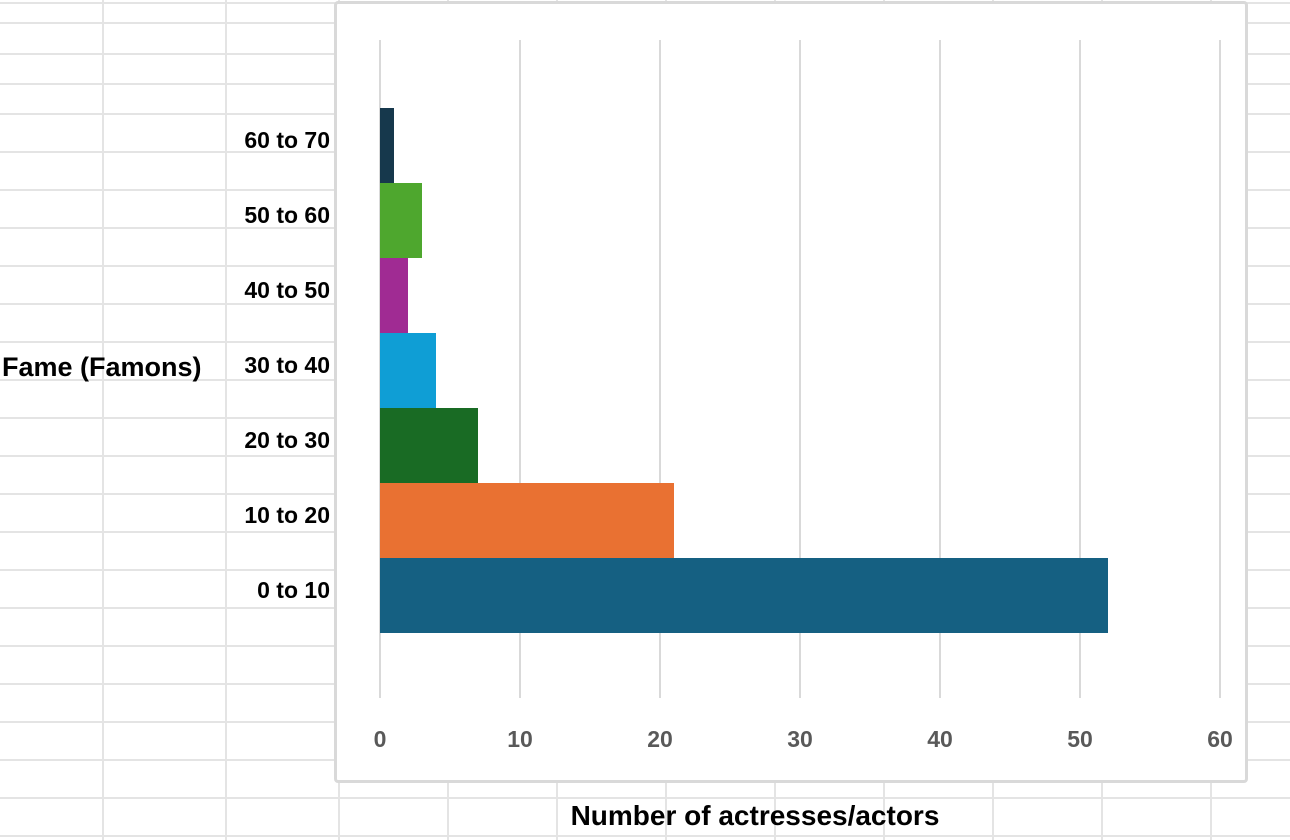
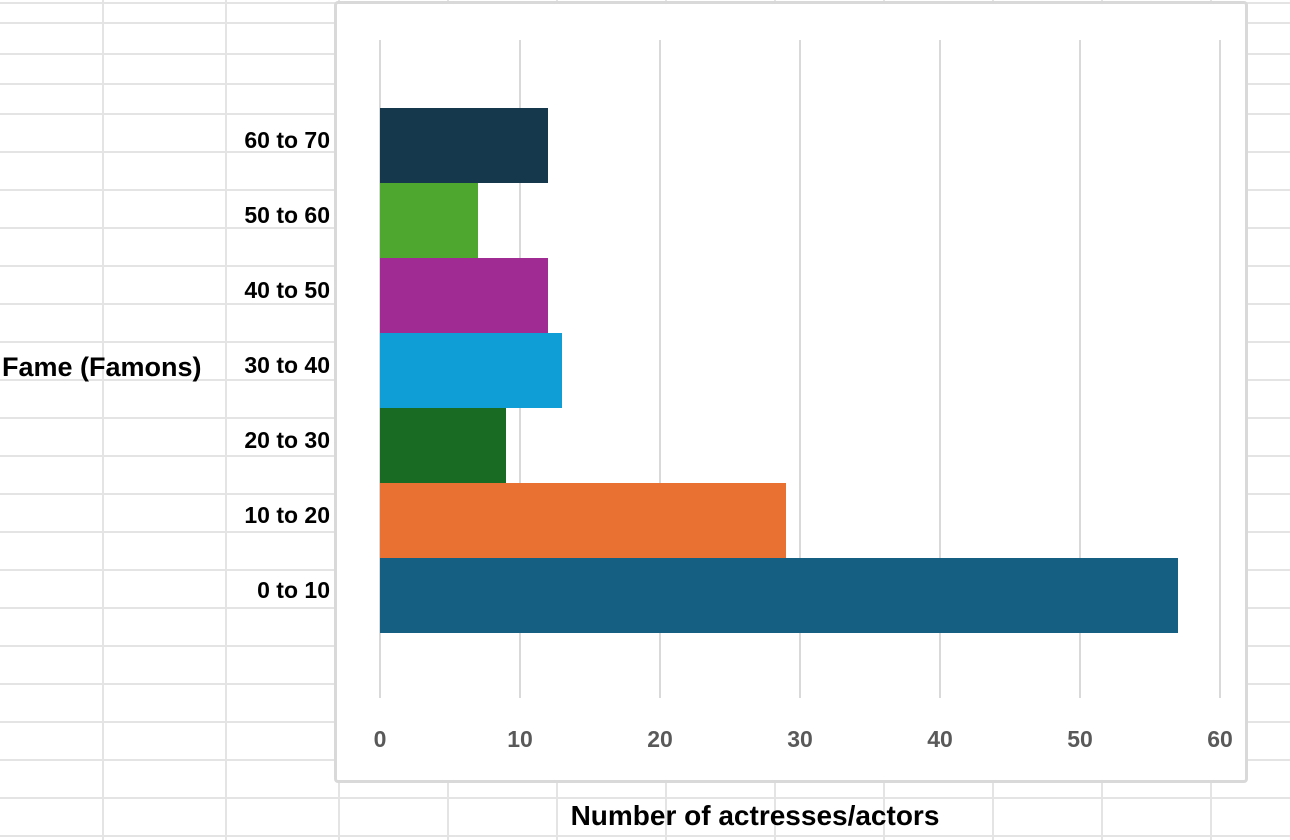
60 to 70: 1 -> 12
50 to 60: 3 -> 7
40 to 50: 2 -> 12
30 to 40: 4 -> 13
20 to 30: 7 -> 9
10 to 20: 21 -> 29
0 to 10: 52 -> 57
